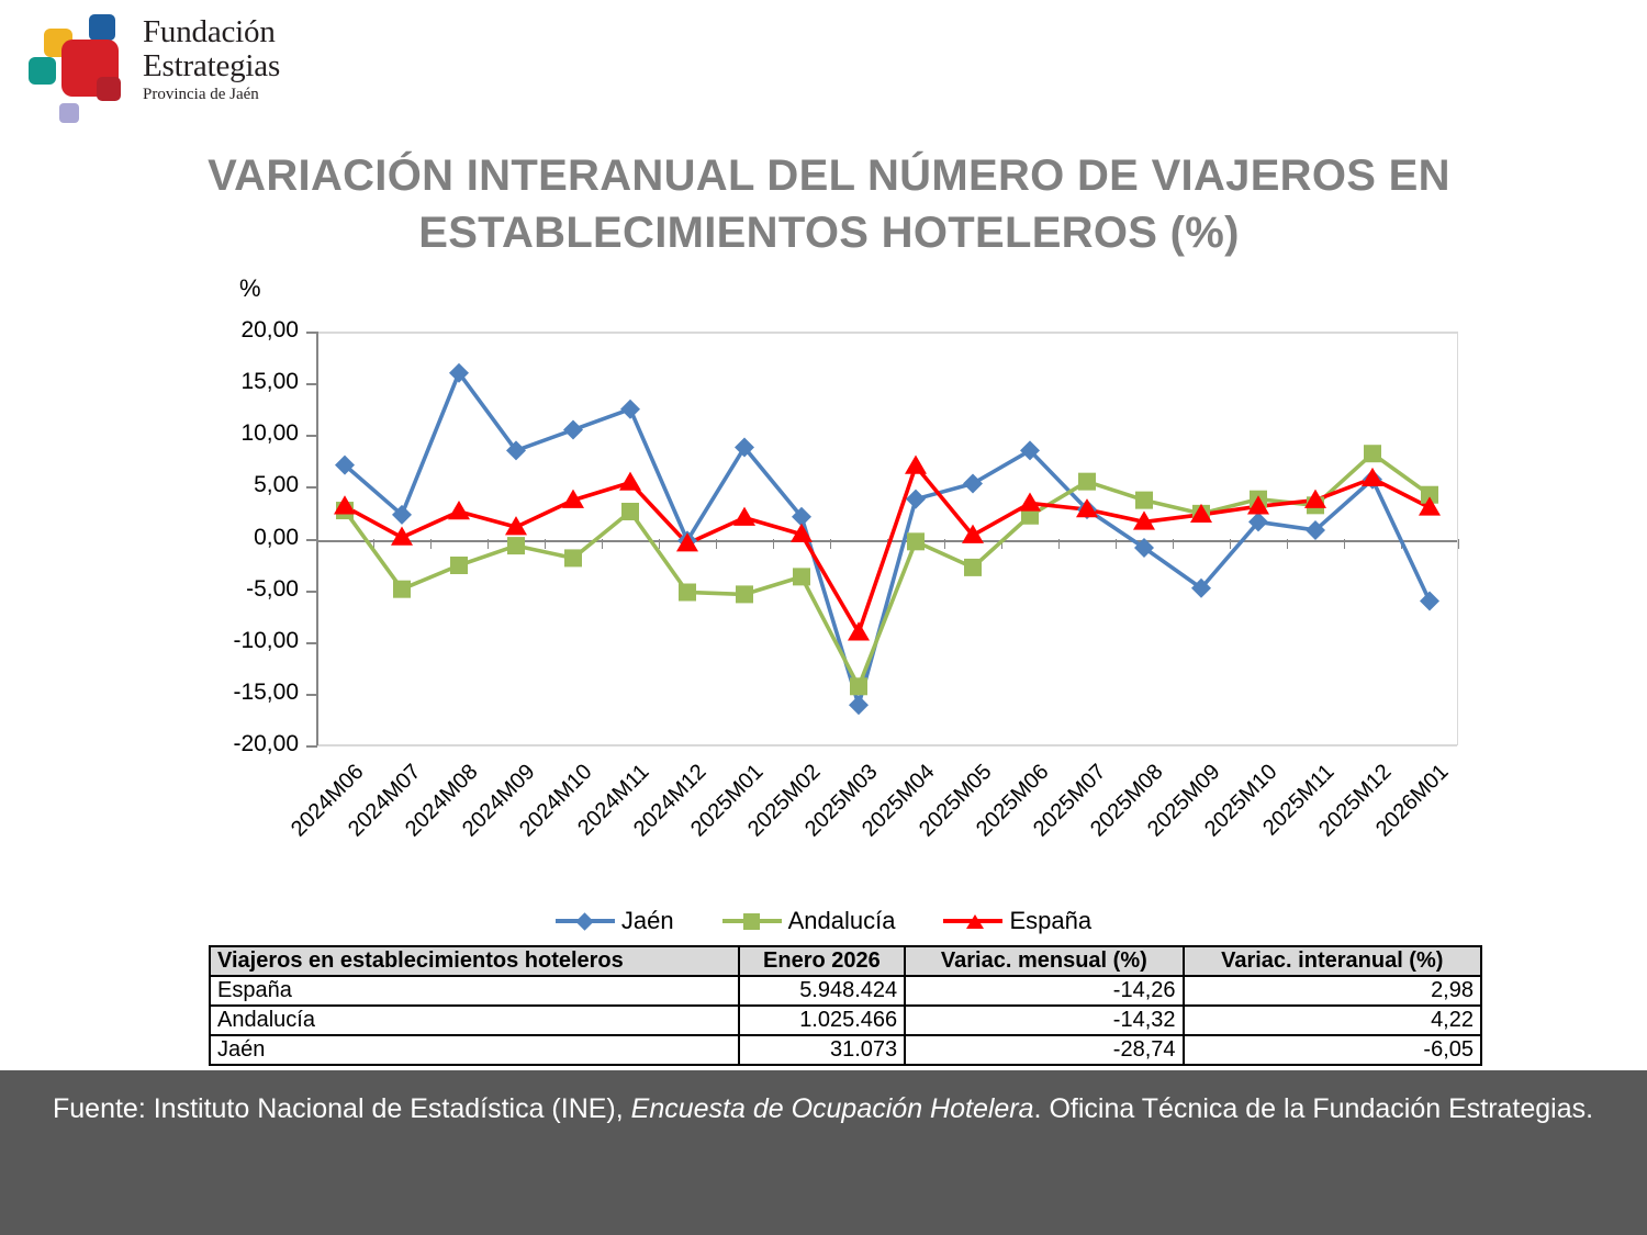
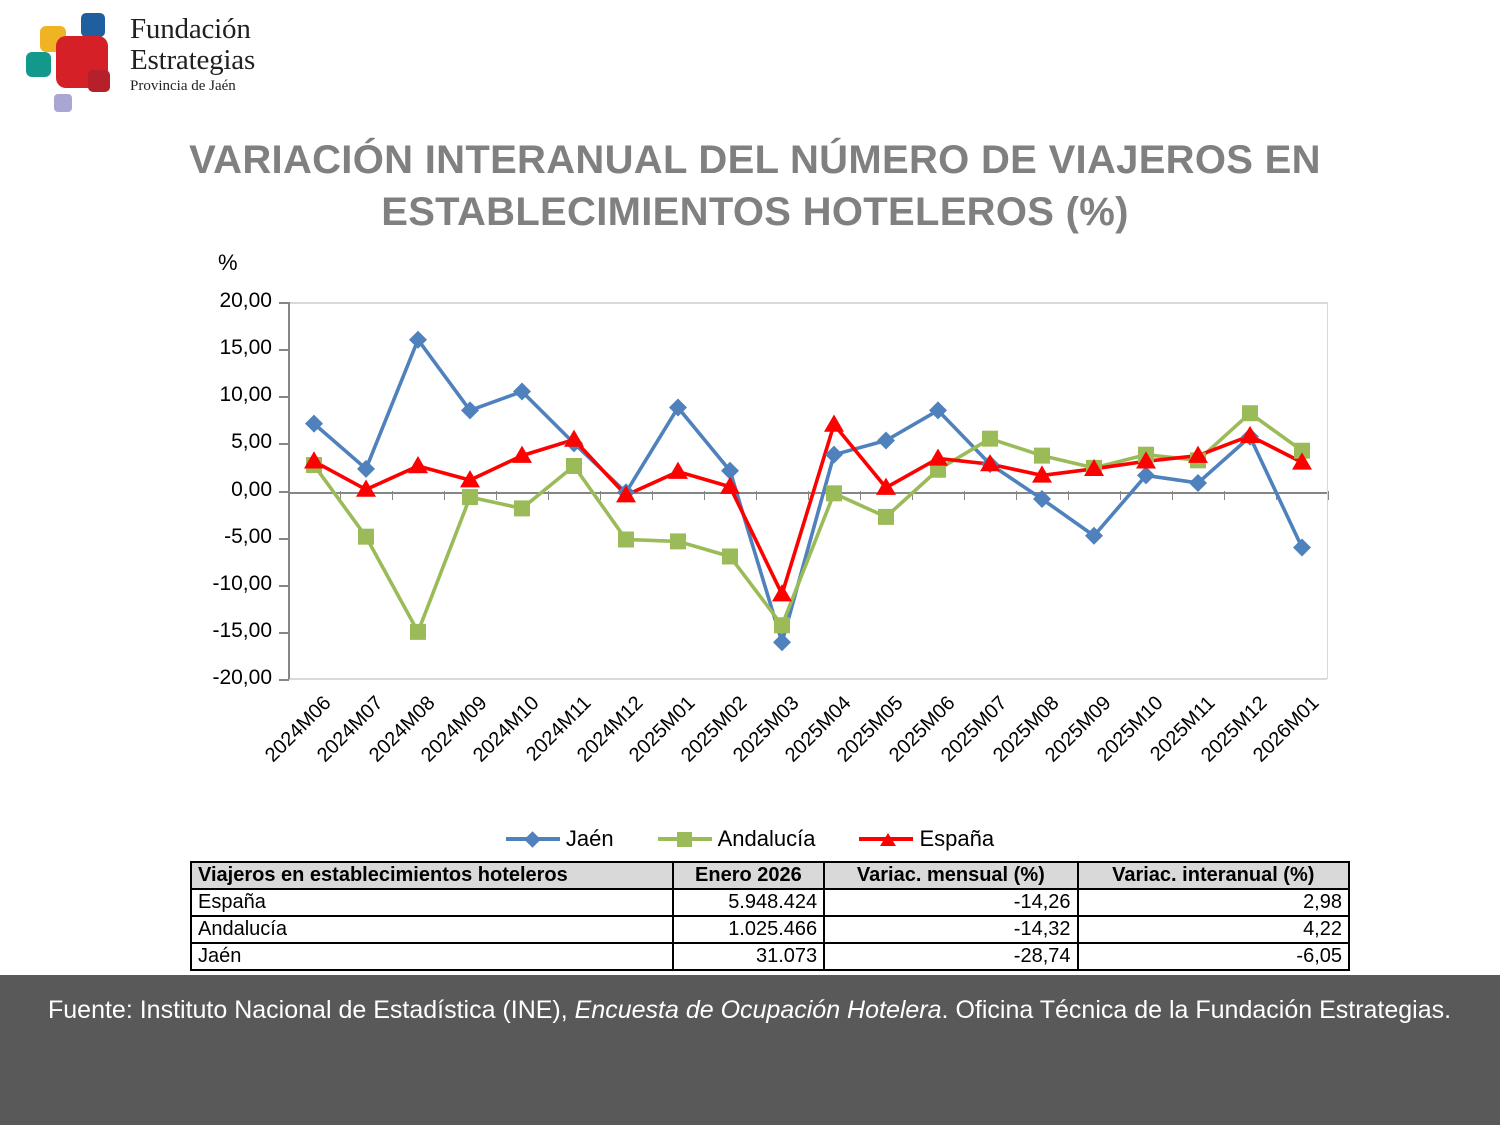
Andalucía/2024M08: -3 -> -15
Jaén/2024M11: 12 -> 5
Andalucía/2025M02: -4 -> -7
España/2025M03: -9 -> -11
